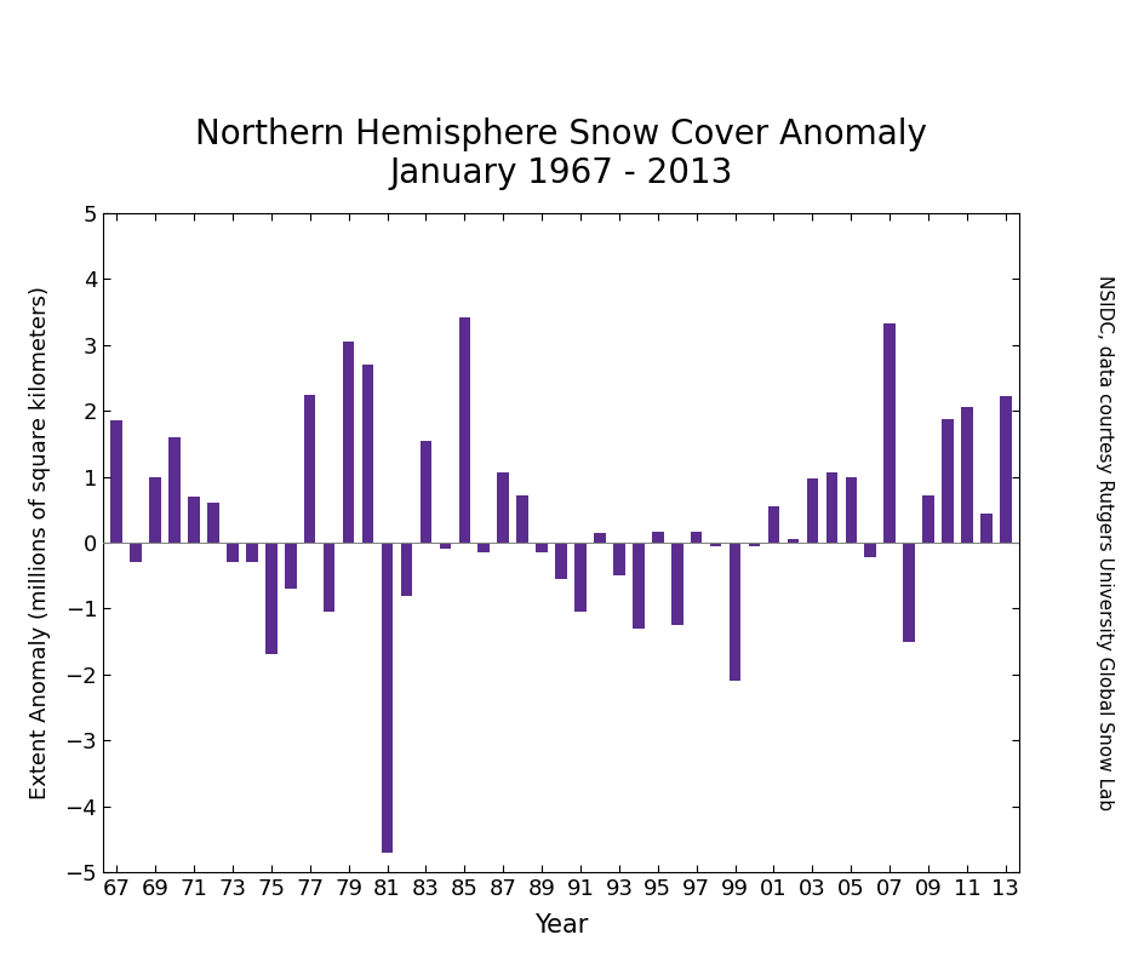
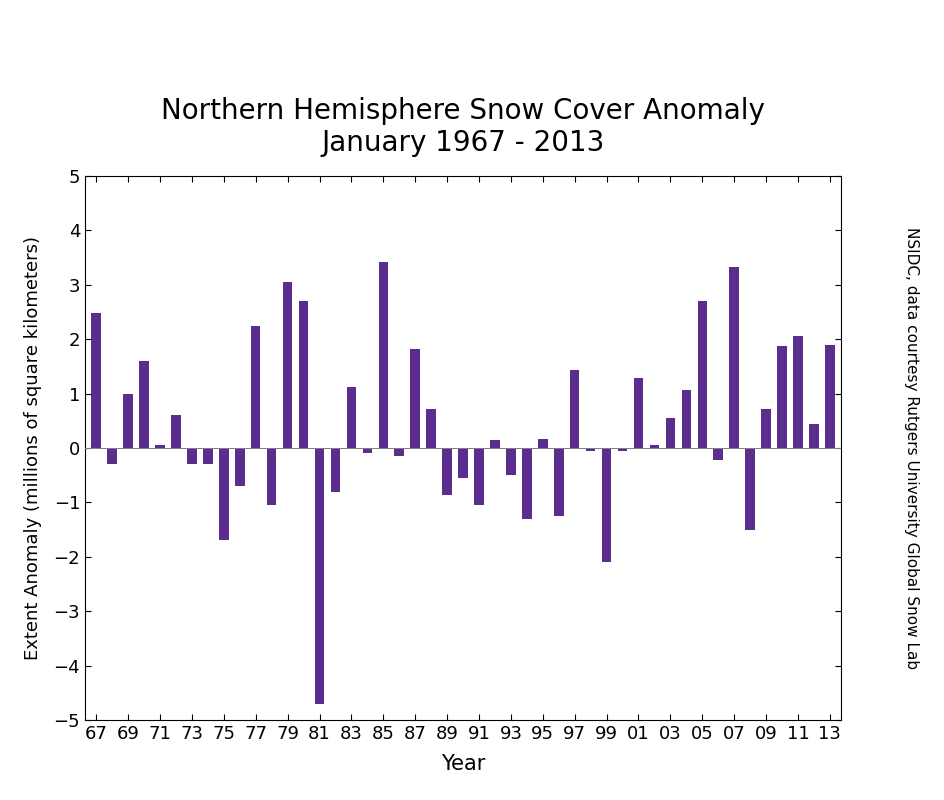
67: 1.85 -> 2.48
71: 0.70 -> 0.06
83: 1.55 -> 1.12
87: 1.07 -> 1.82
89: -0.15 -> -0.86
97: 0.17 -> 1.44
01: 0.55 -> 1.28
03: 0.97 -> 0.56
05: 1.00 -> 2.70
13: 2.22 -> 1.90
